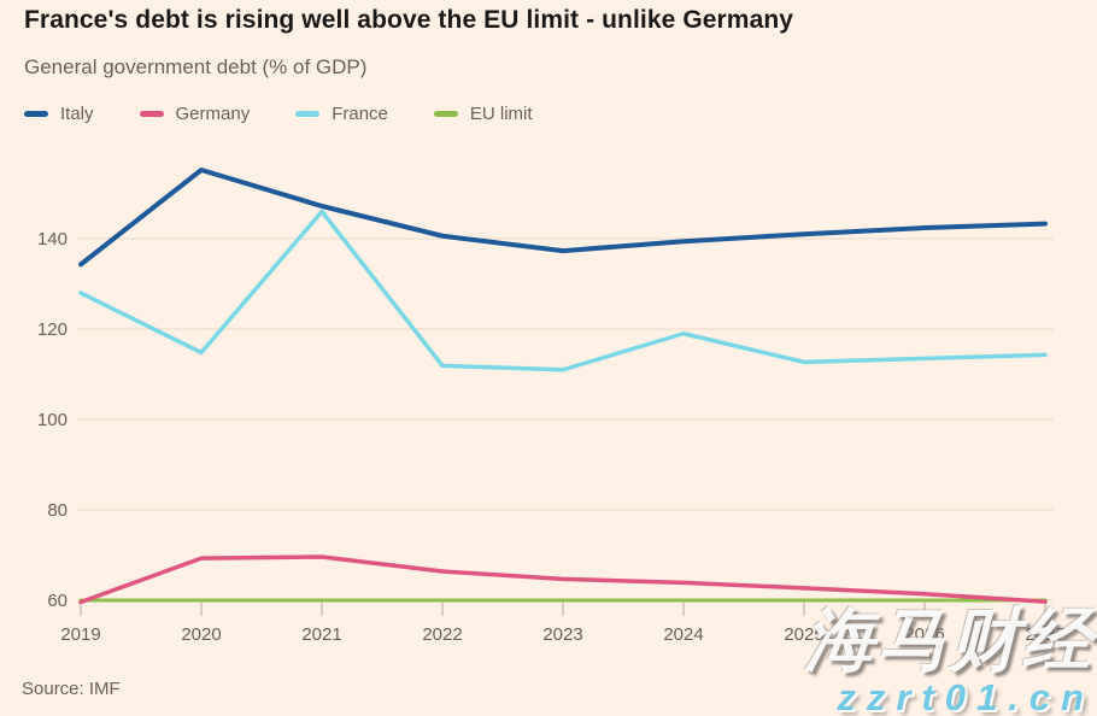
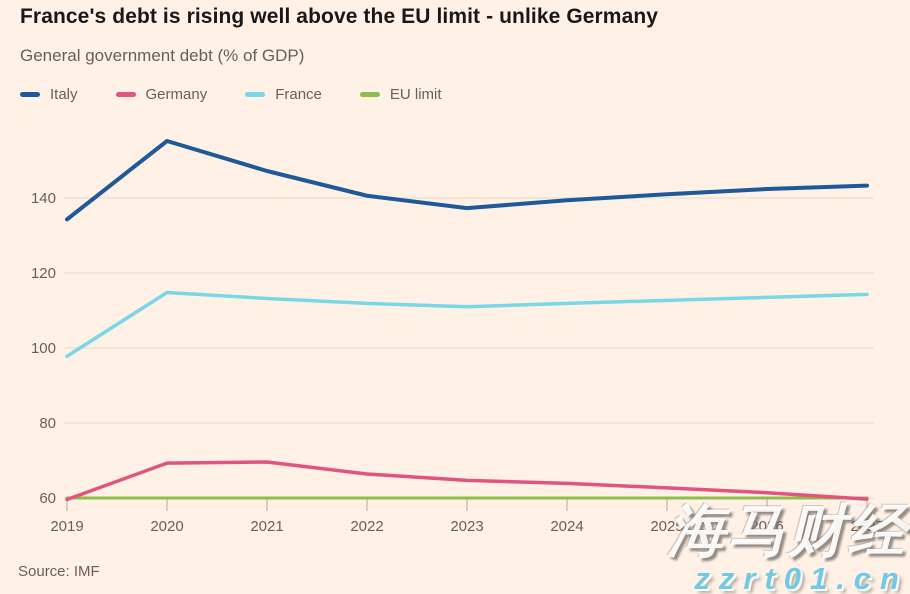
France/2019: 128 -> 98
France/2021: 146 -> 113
France/2024: 119 -> 112
